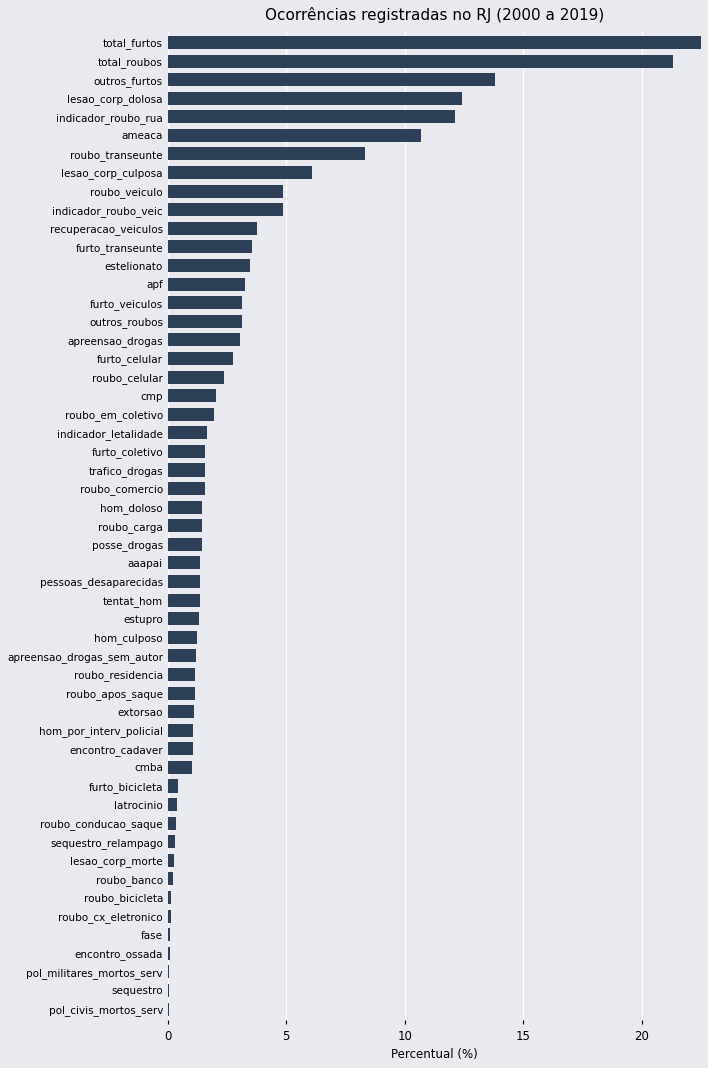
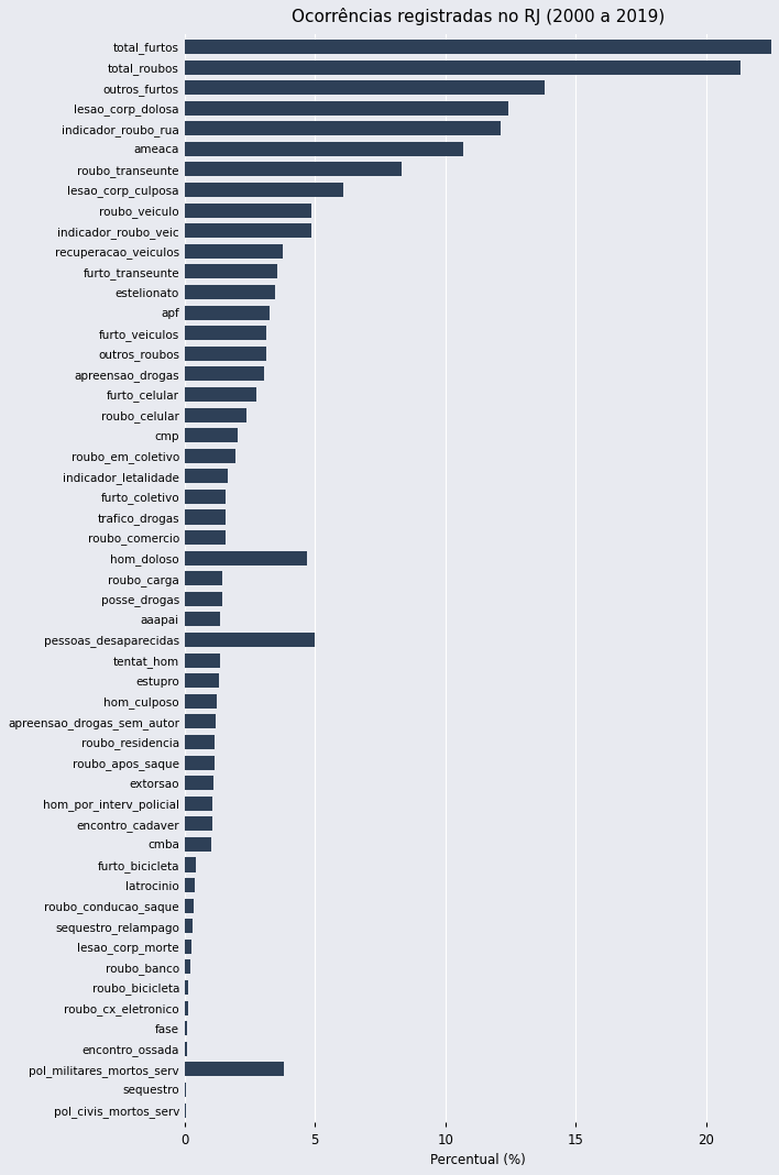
hom_doloso: 1.45 -> 4.70
pessoas_desaparecidas: 1.35 -> 5.00
pol_militares_mortos_serv: 0.06 -> 3.80
